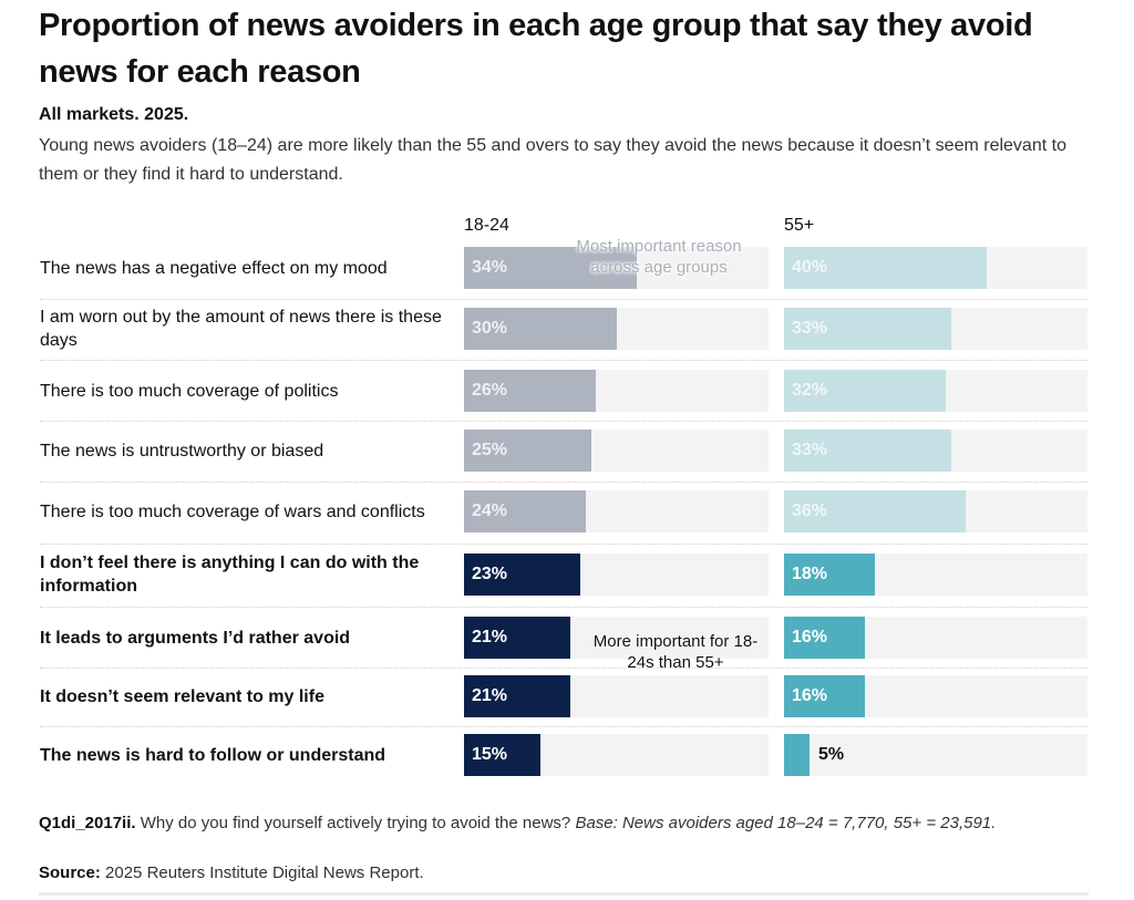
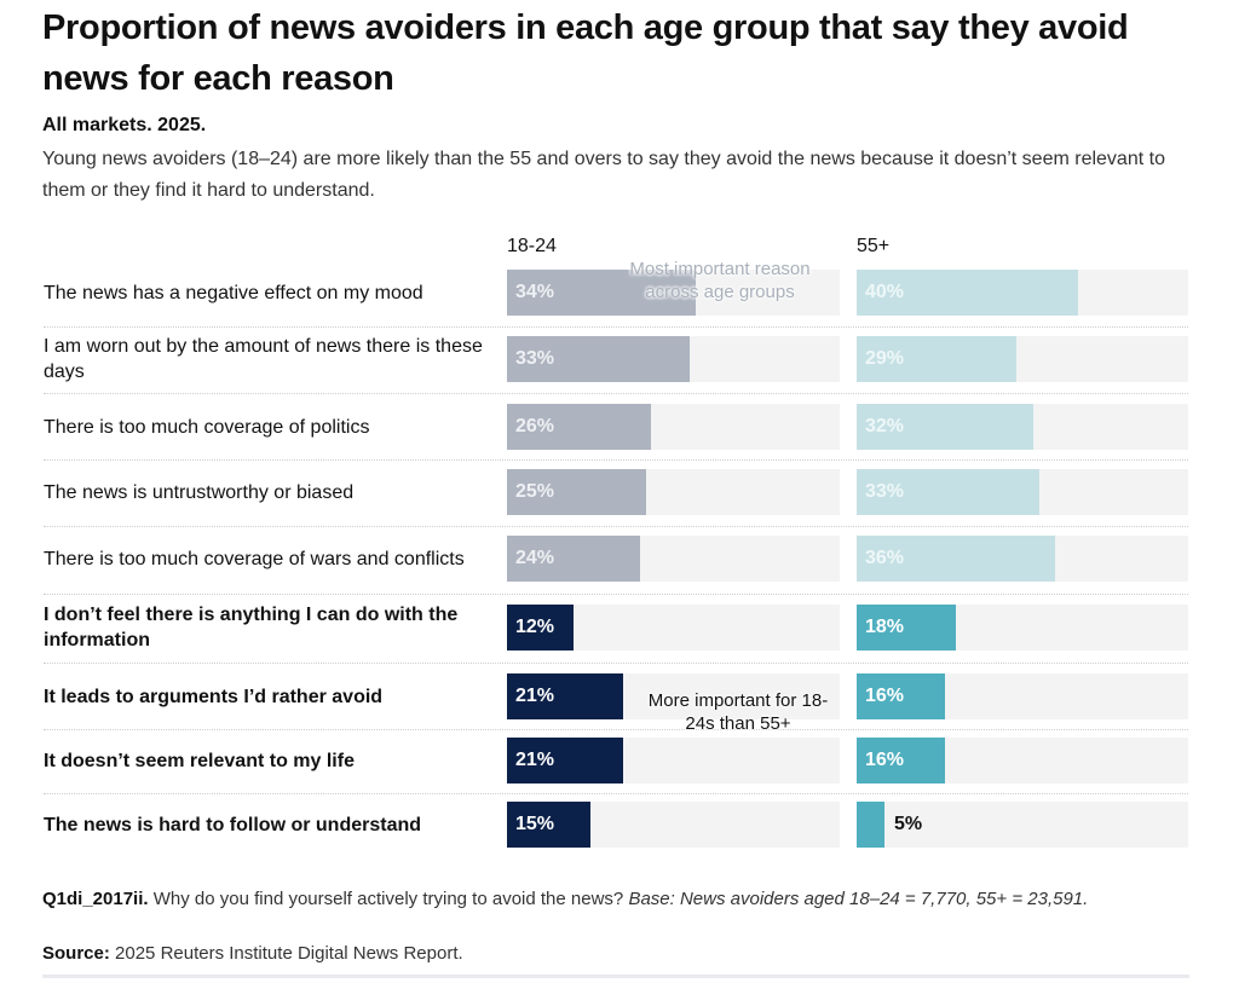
18-24/I am worn out by the amount of news there is these days: 30% -> 33%
55+/I am worn out by the amount of news there is these days: 33% -> 29%
18-24/I don’t feel there is anything I can do with the information: 23% -> 12%
